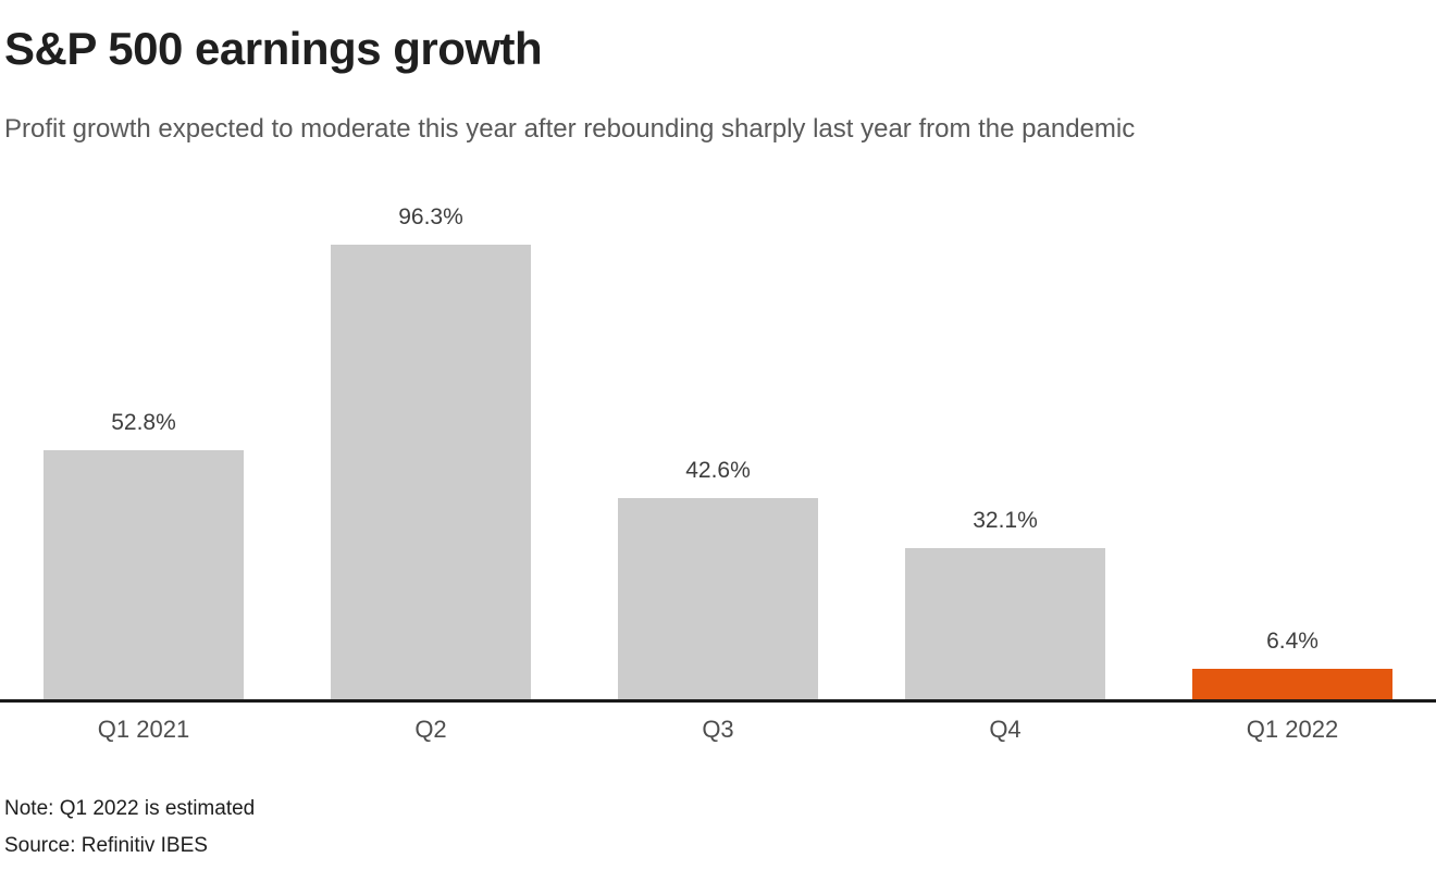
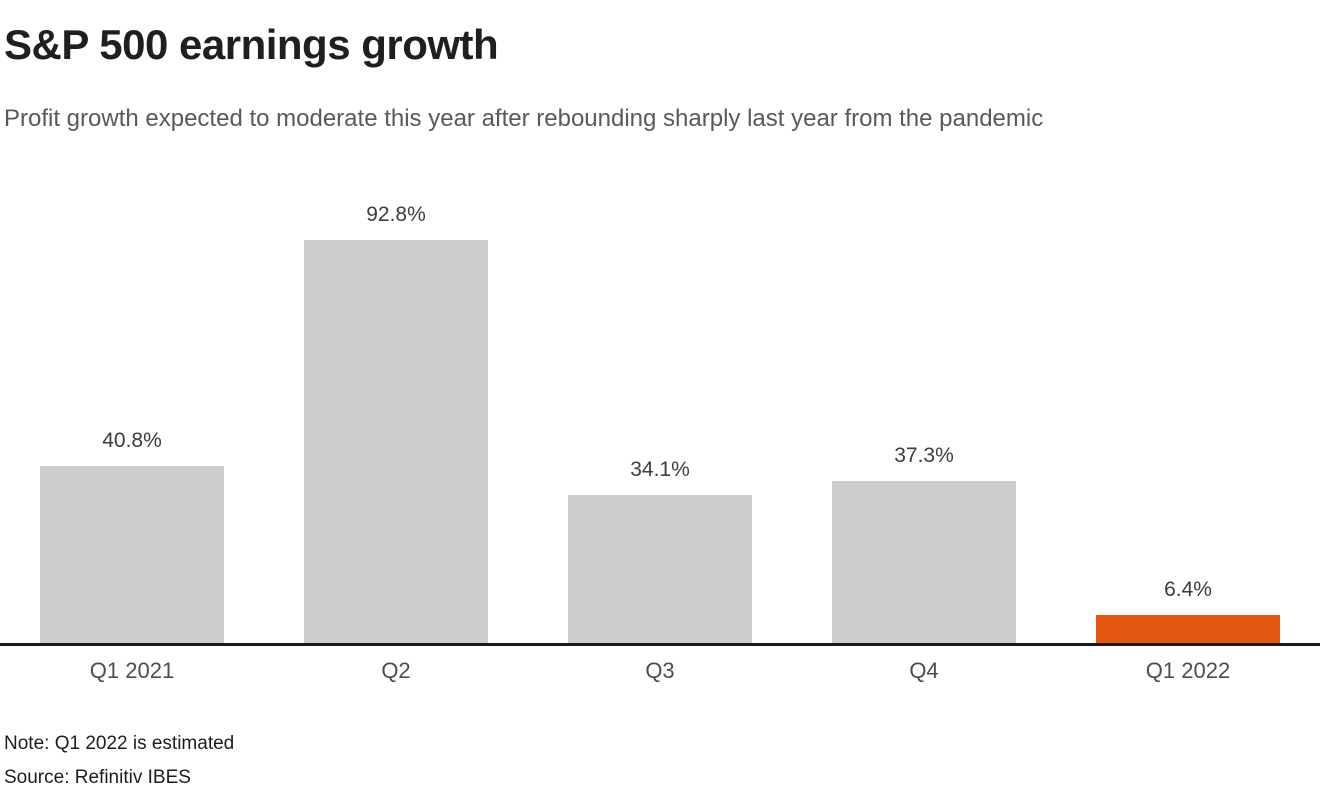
Q1 2021: 52.8% -> 40.8%
Q2: 96.3% -> 92.8%
Q3: 42.6% -> 34.1%
Q4: 32.1% -> 37.3%
